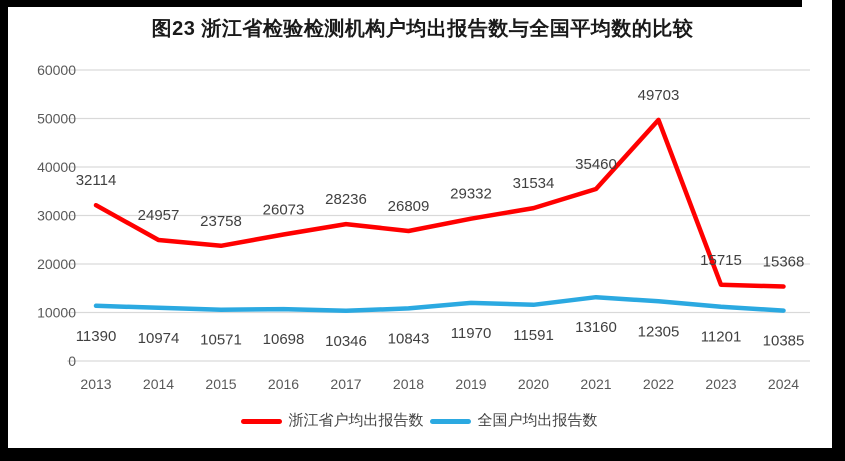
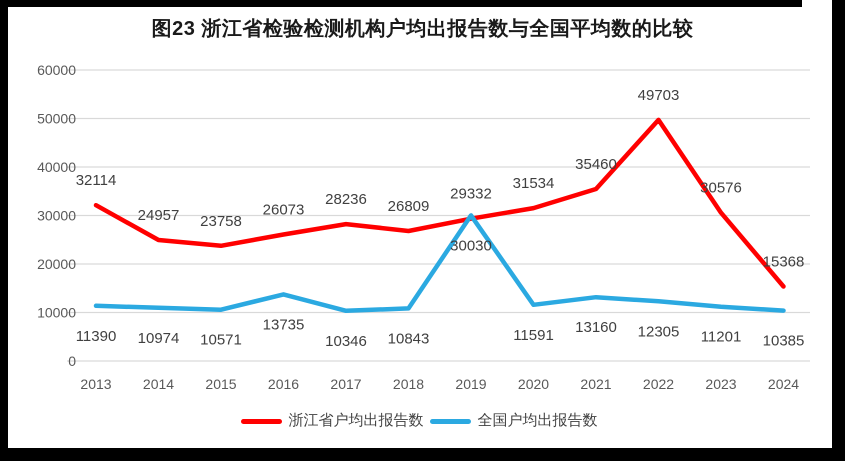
全国户均出报告数/2016: 10698 -> 13735
全国户均出报告数/2019: 11970 -> 30030
浙江省户均出报告数/2023: 15715 -> 30576
